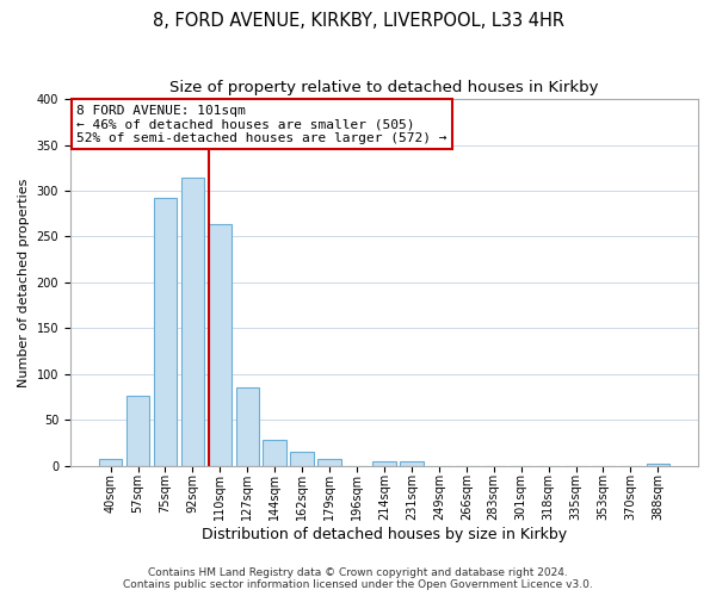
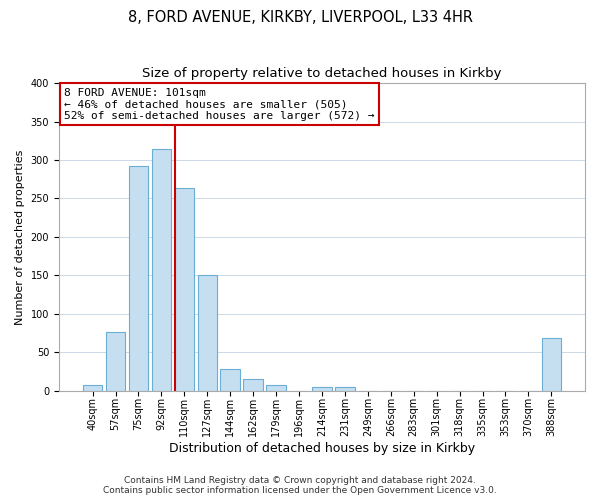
127sqm: 85 -> 150
388sqm: 3 -> 68
